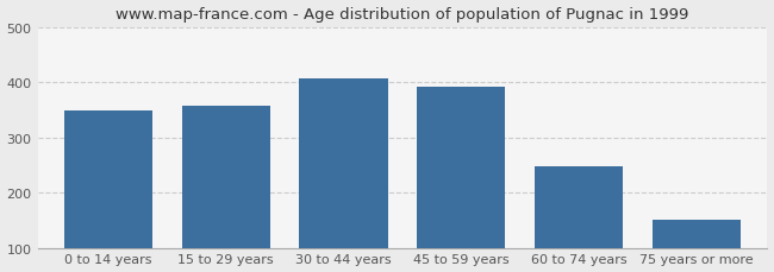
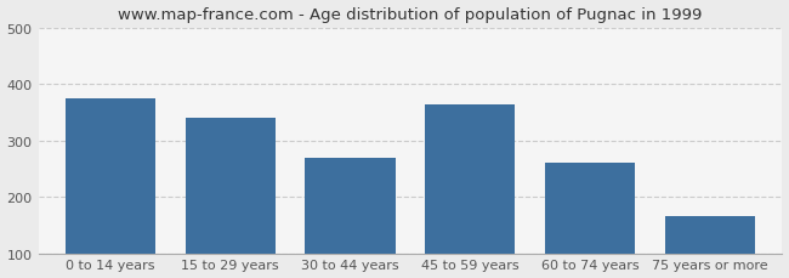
0 to 14 years: 350 -> 375
15 to 29 years: 357 -> 340
30 to 44 years: 408 -> 270
45 to 59 years: 391 -> 365
60 to 74 years: 248 -> 260
75 years or more: 150 -> 165
